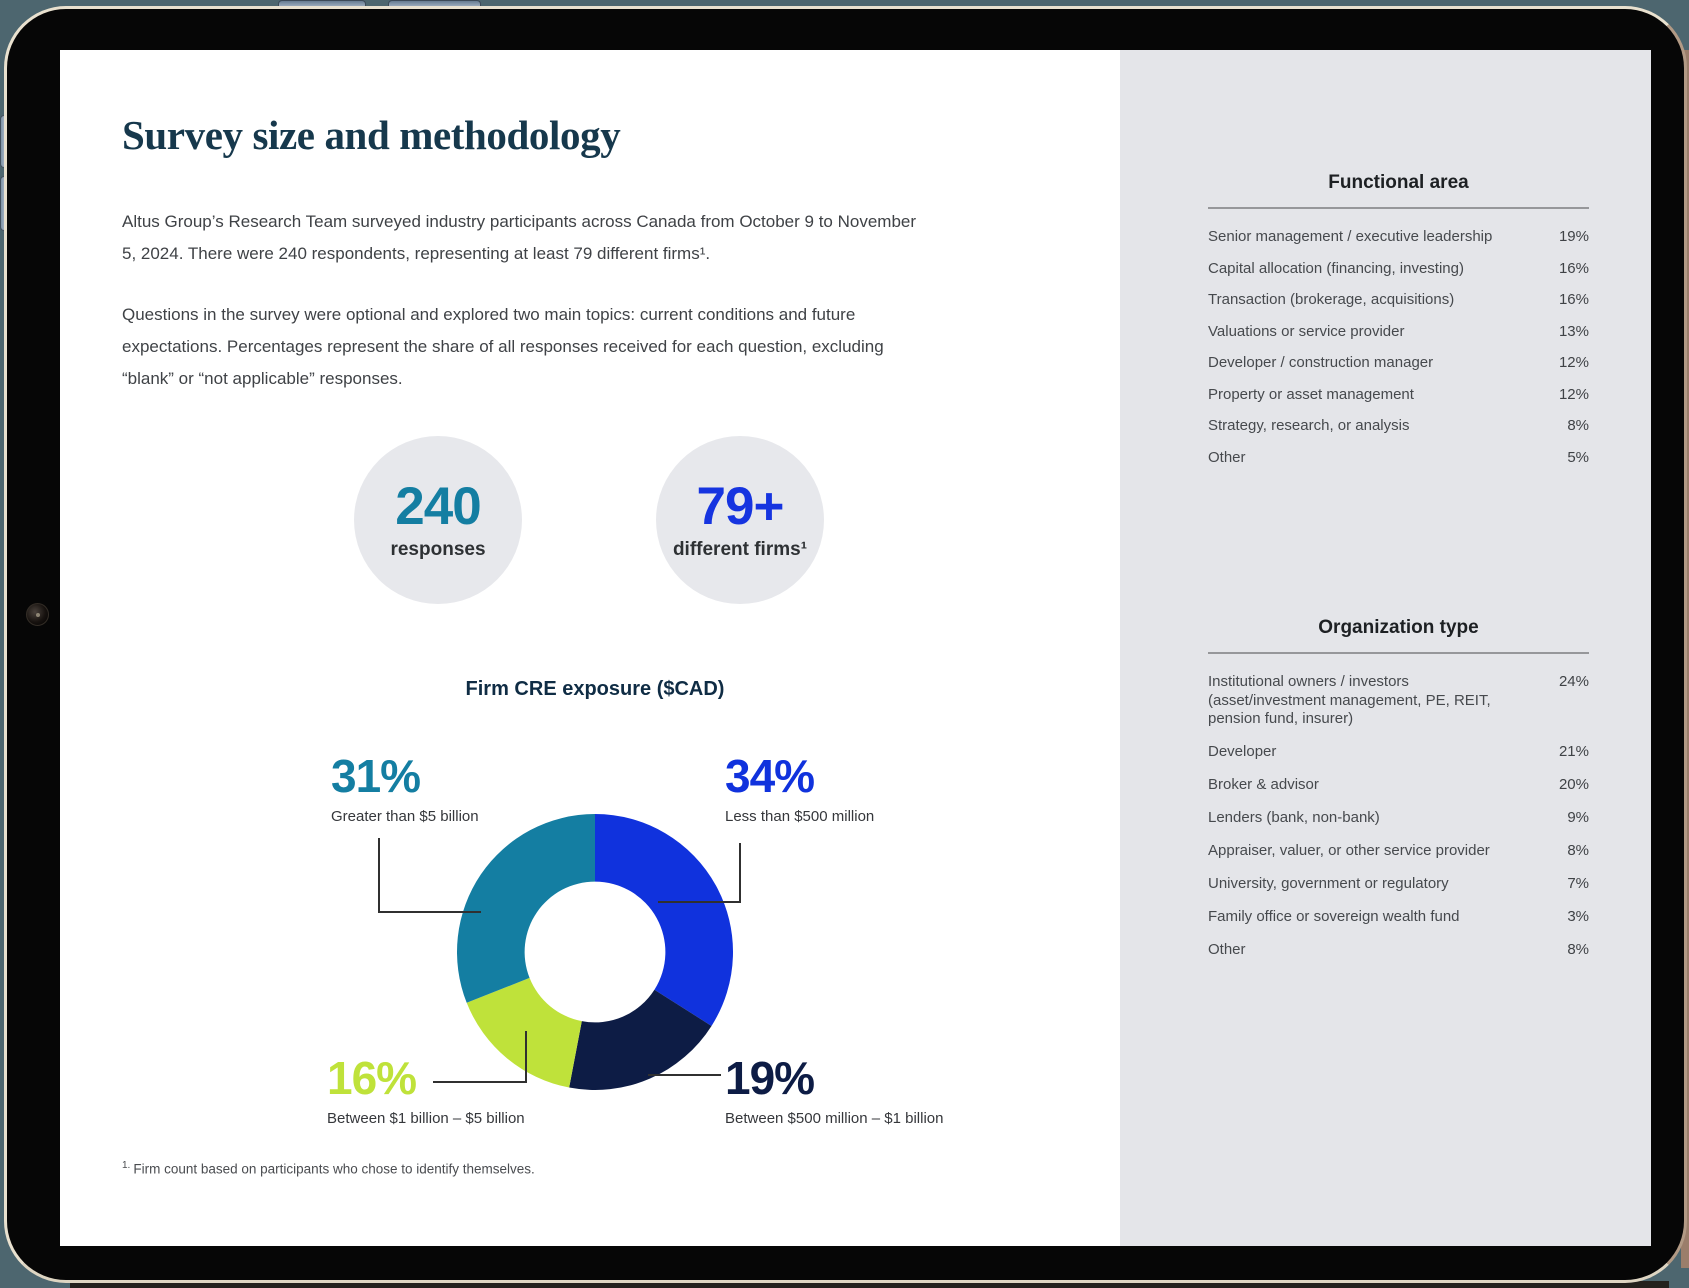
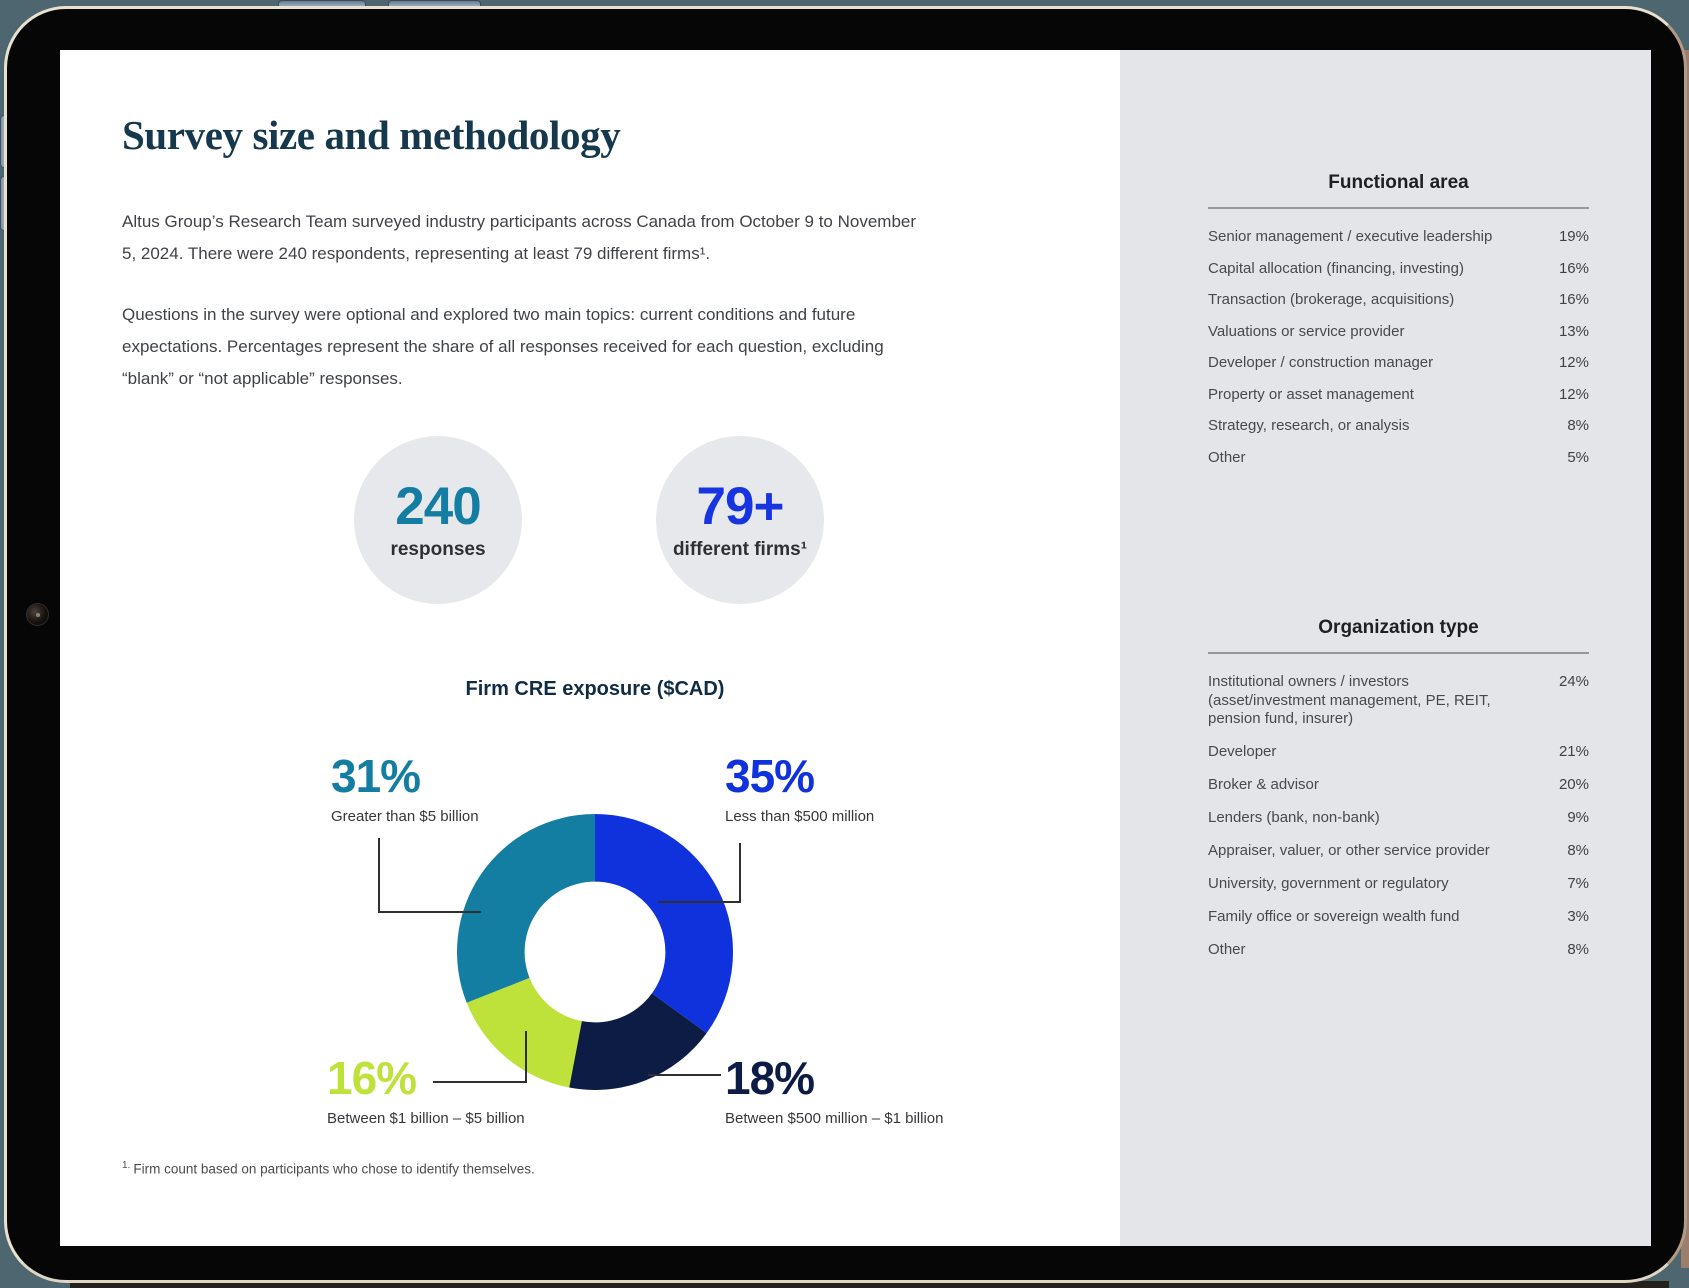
Less than $500 million: 34% -> 35%
Between $500 million – $1 billion: 19% -> 18%
